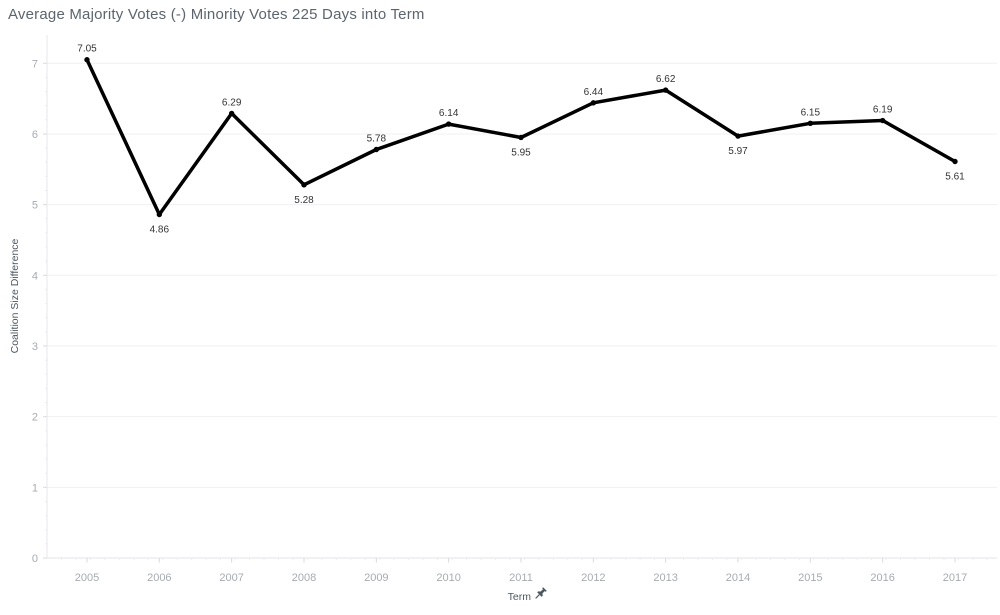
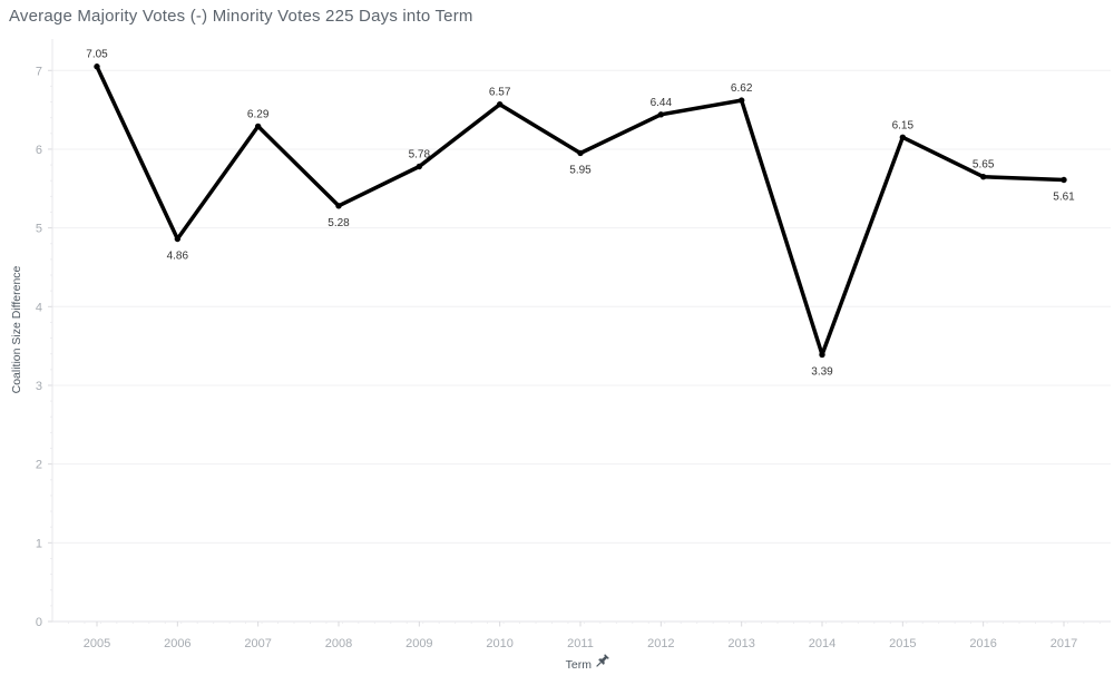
2010: 6.14 -> 6.57
2014: 5.97 -> 3.39
2016: 6.19 -> 5.65
